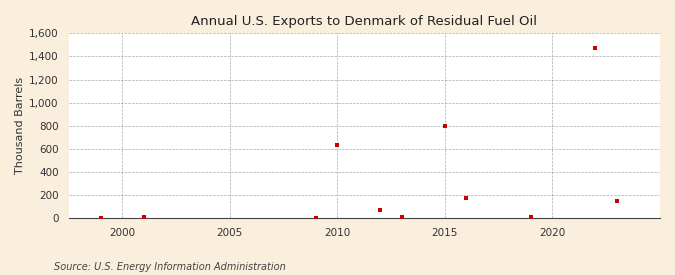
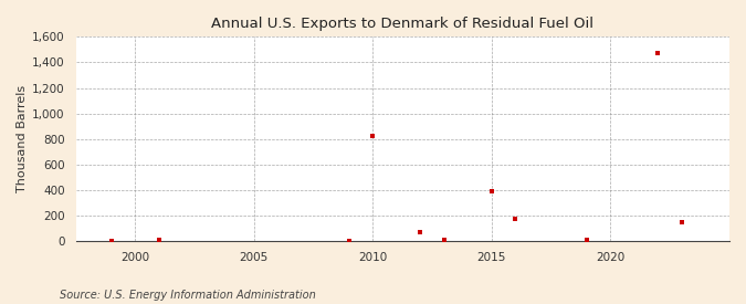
2010: 630 -> 820
2015: 800 -> 390
